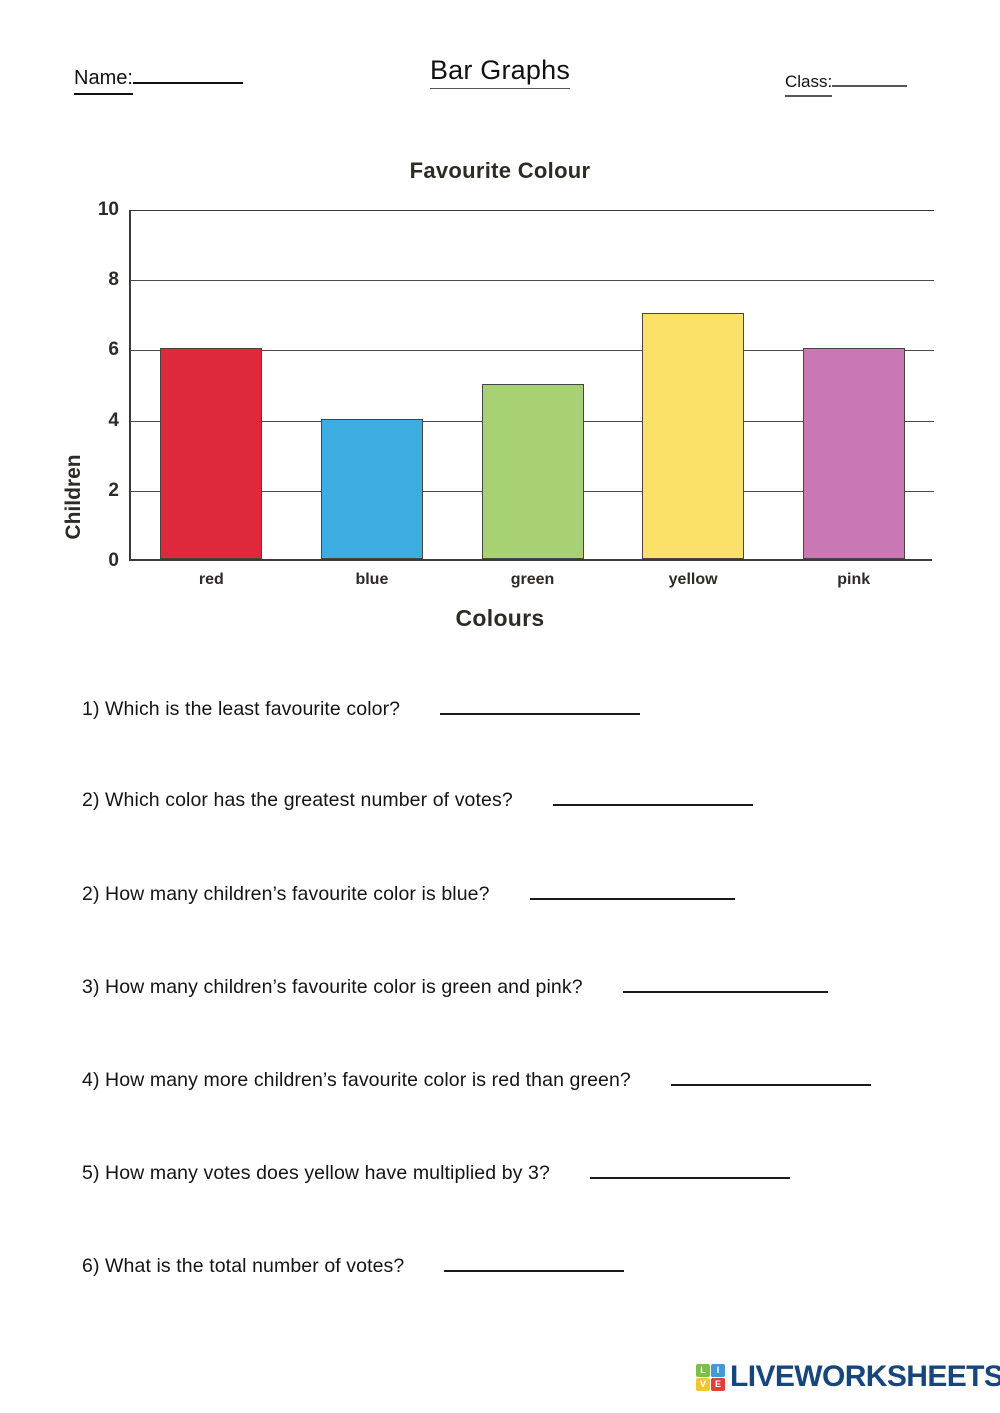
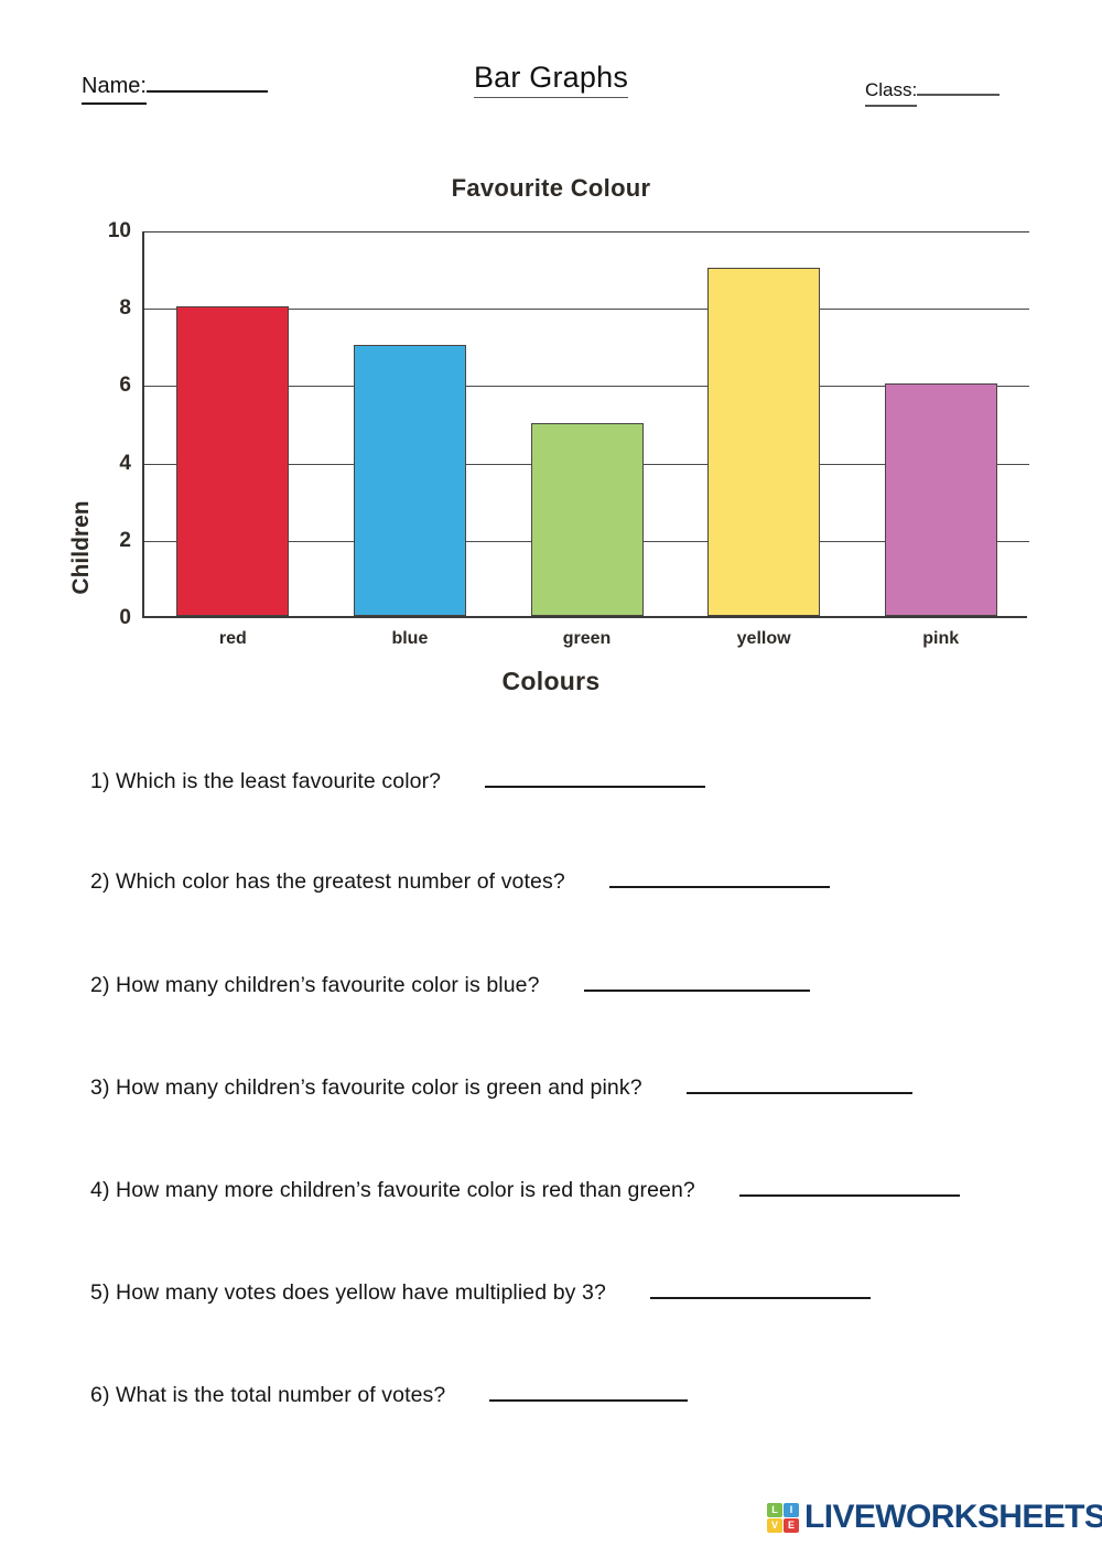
red: 6 -> 8
blue: 4 -> 7
yellow: 7 -> 9
